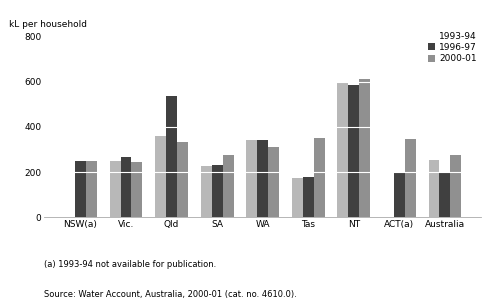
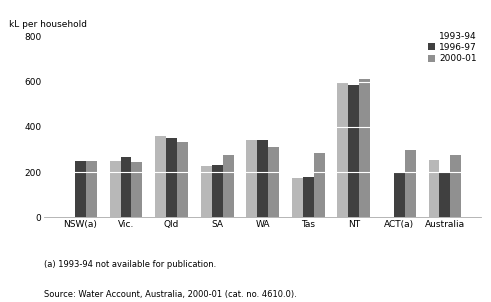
1996-97/Qld: 535 -> 350
2000-01/Tas: 350 -> 283
2000-01/ACT(a): 345 -> 298
